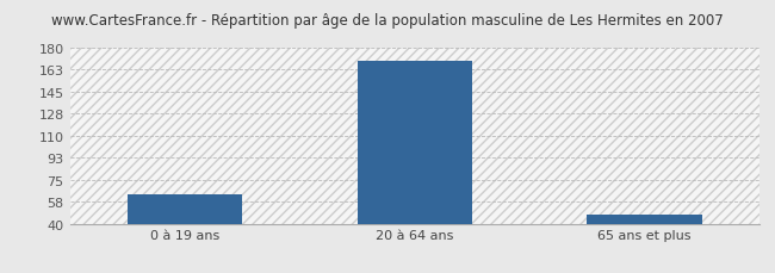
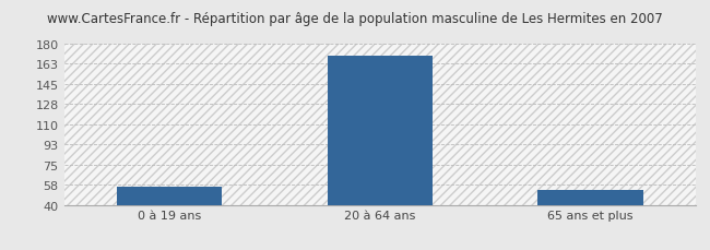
0 à 19 ans: 63 -> 56
65 ans et plus: 47 -> 53
